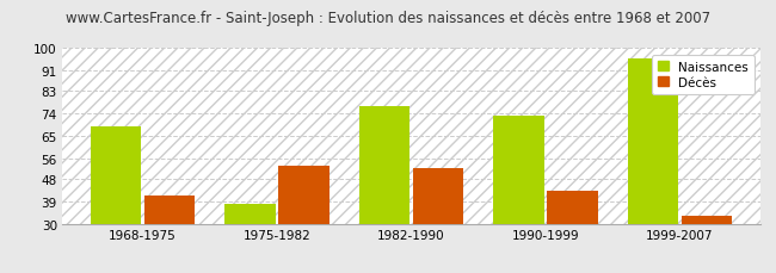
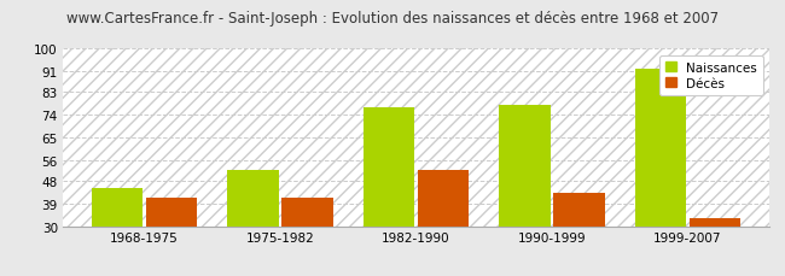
Naissances/1968-1975: 69 -> 45
Naissances/1975-1982: 38 -> 52
Décès/1975-1982: 53 -> 41
Naissances/1990-1999: 73 -> 78
Naissances/1999-2007: 96 -> 92
